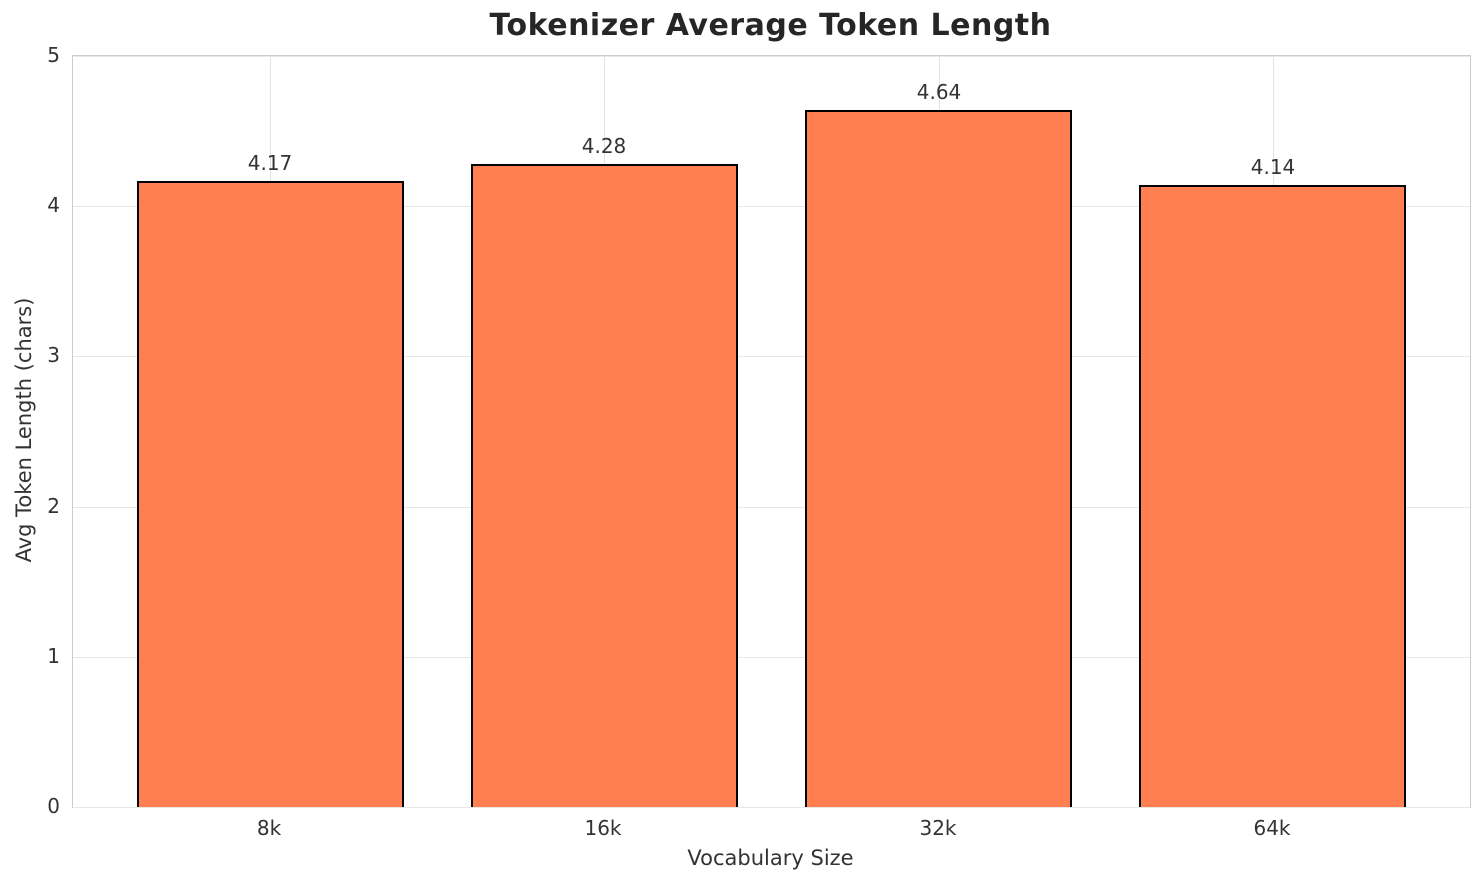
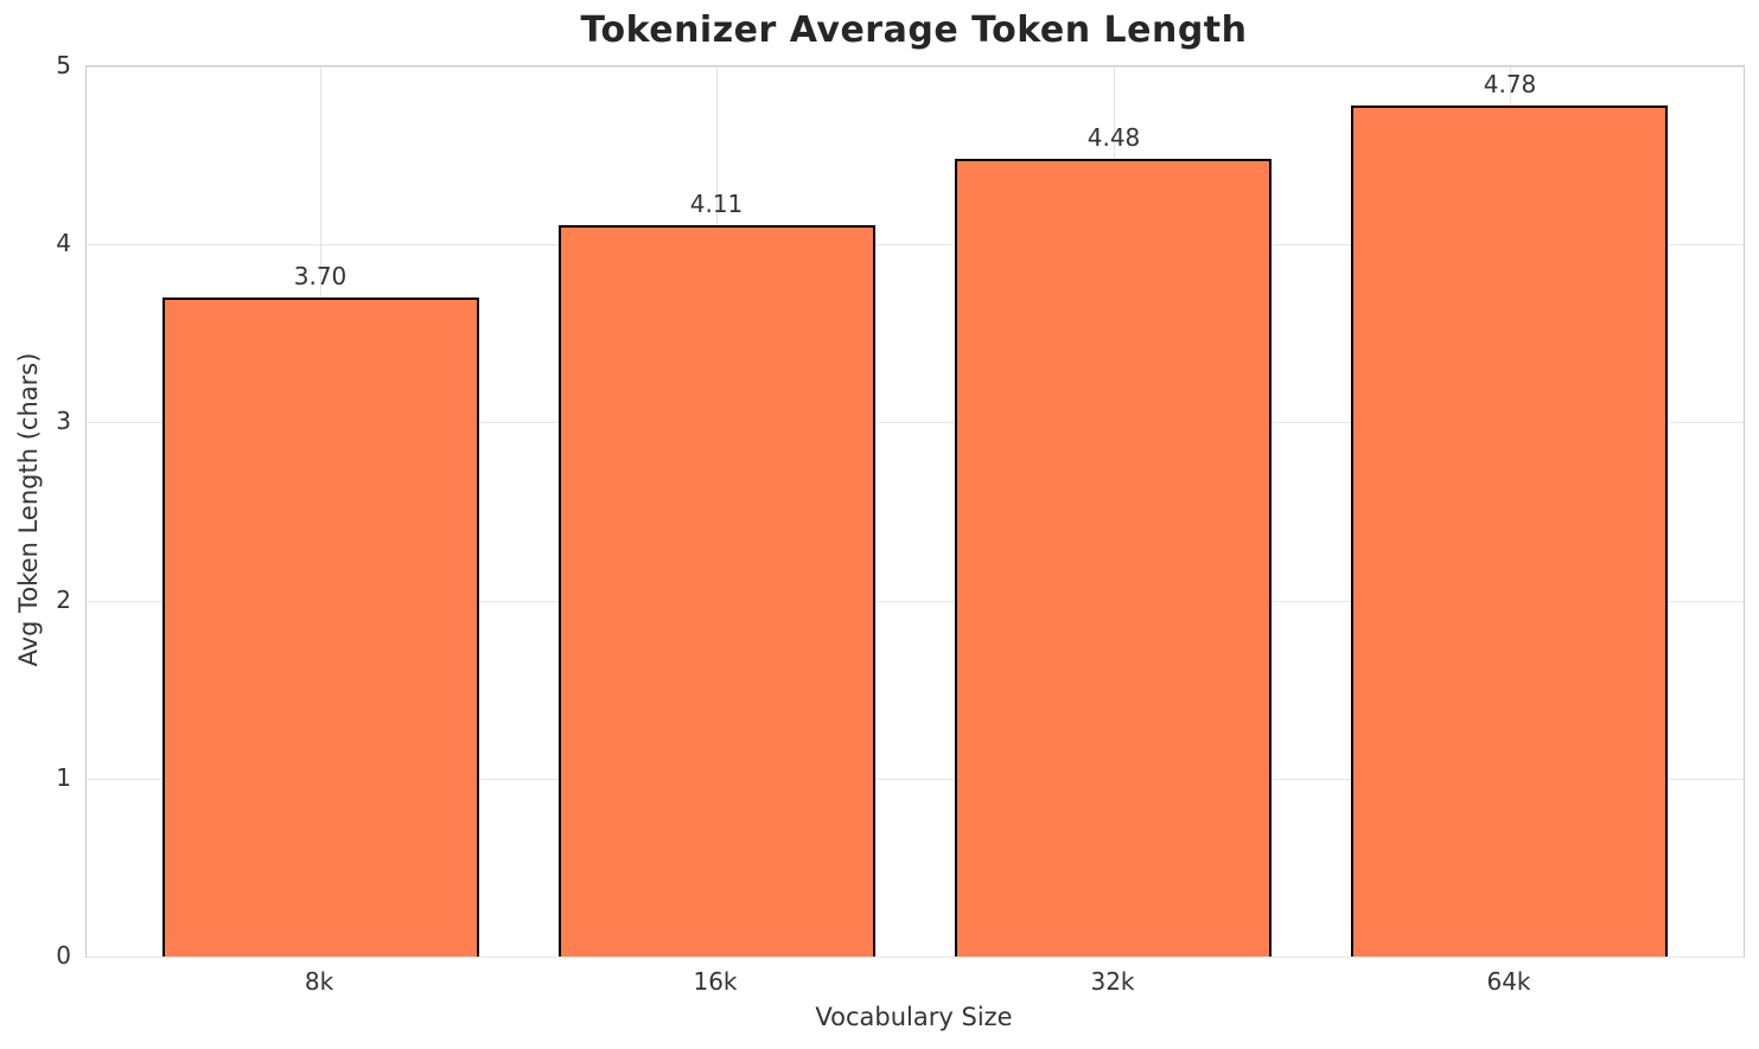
8k: 4.17 -> 3.70
16k: 4.28 -> 4.11
32k: 4.64 -> 4.48
64k: 4.14 -> 4.78
